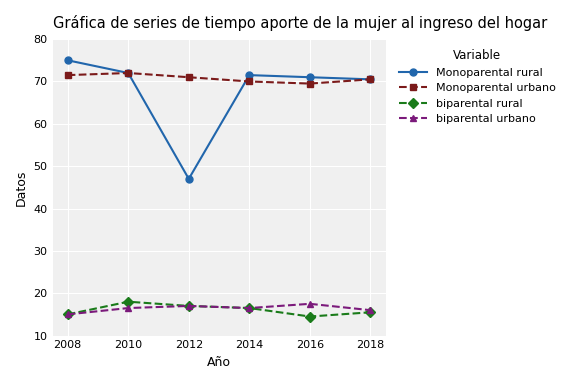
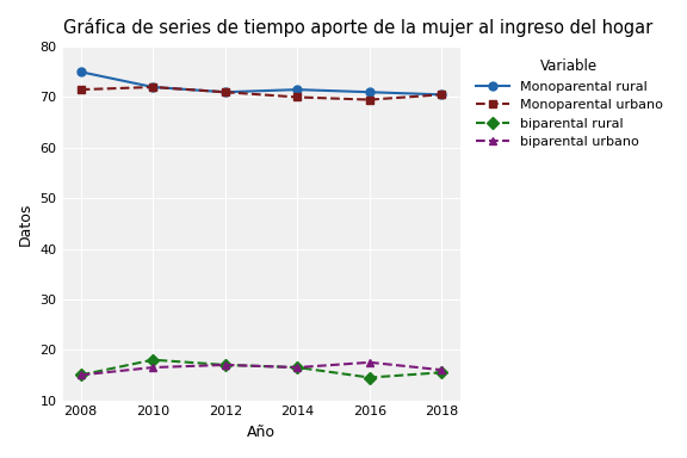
Monoparental rural/2012: 47.0 -> 71.0
